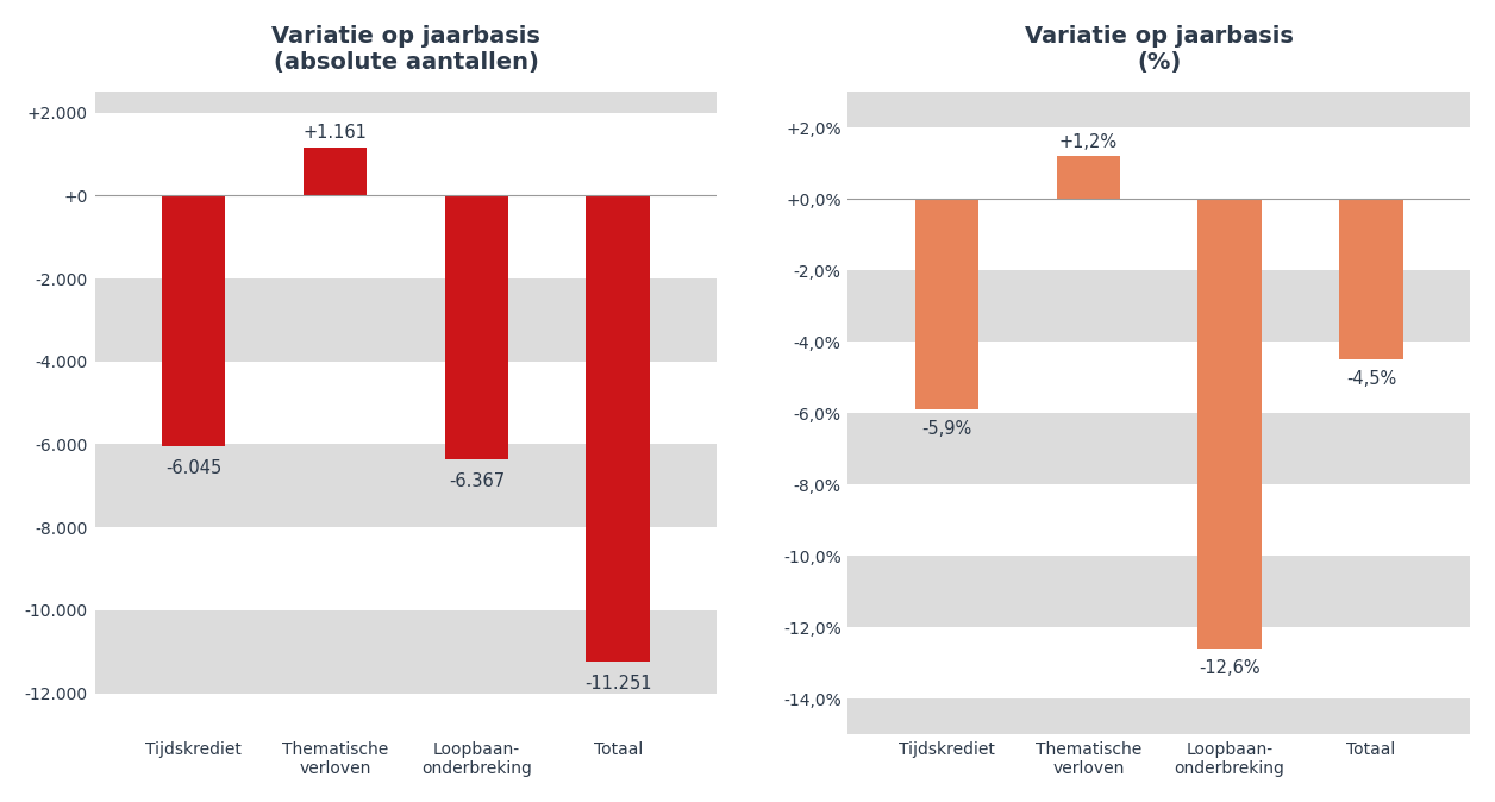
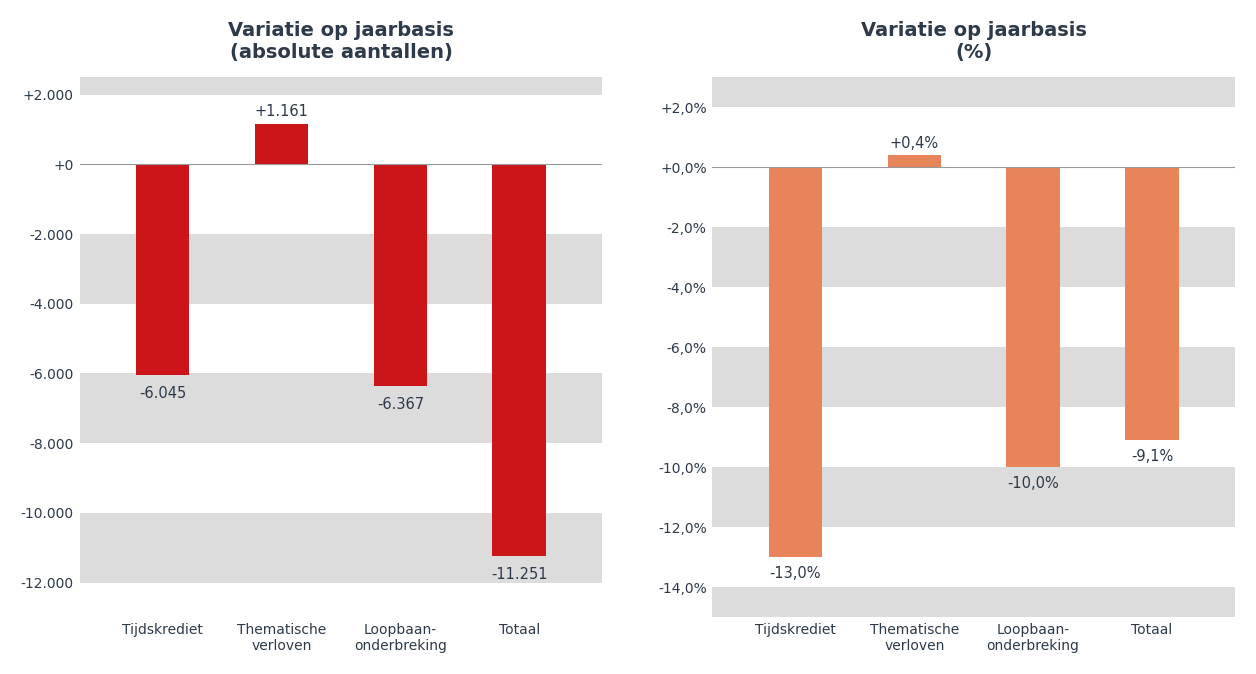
Variatie op jaarbasis (%)/Tijdskrediet: -5,9% -> -13,0%
Variatie op jaarbasis (%)/Thematische verloven: +1,2% -> +0,4%
Variatie op jaarbasis (%)/Loopbaan- onderbreking: -12,6% -> -10,0%
Variatie op jaarbasis (%)/Totaal: -4,5% -> -9,1%
